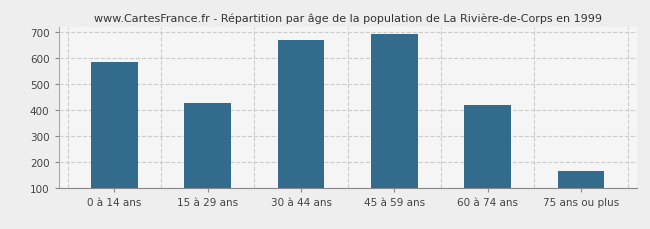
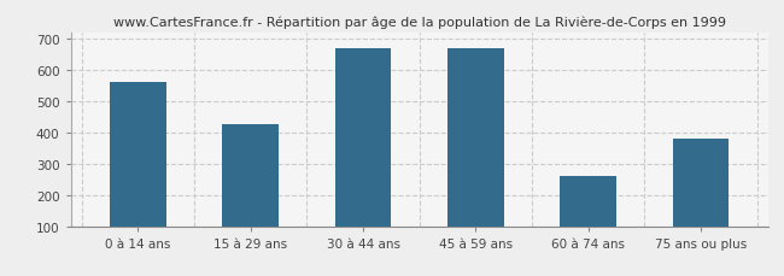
0 à 14 ans: 585 -> 560
45 à 59 ans: 690 -> 670
60 à 74 ans: 420 -> 260
75 ans ou plus: 165 -> 380
